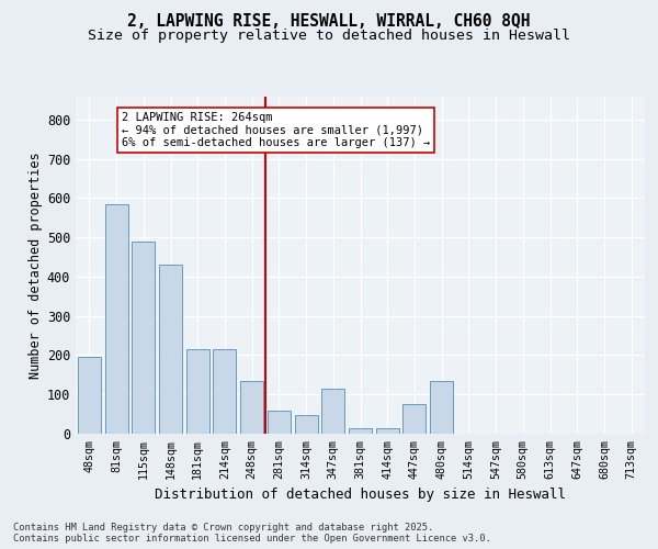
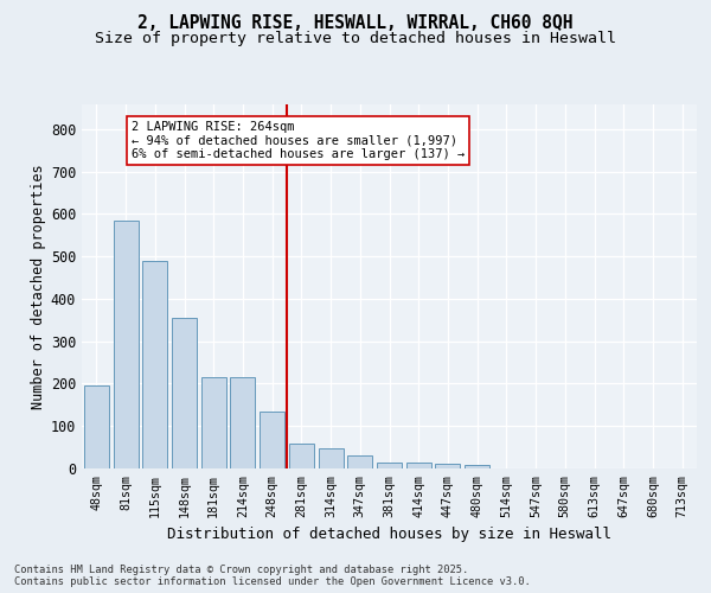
148sqm: 430 -> 355
347sqm: 115 -> 30
447sqm: 75 -> 10
480sqm: 135 -> 8
